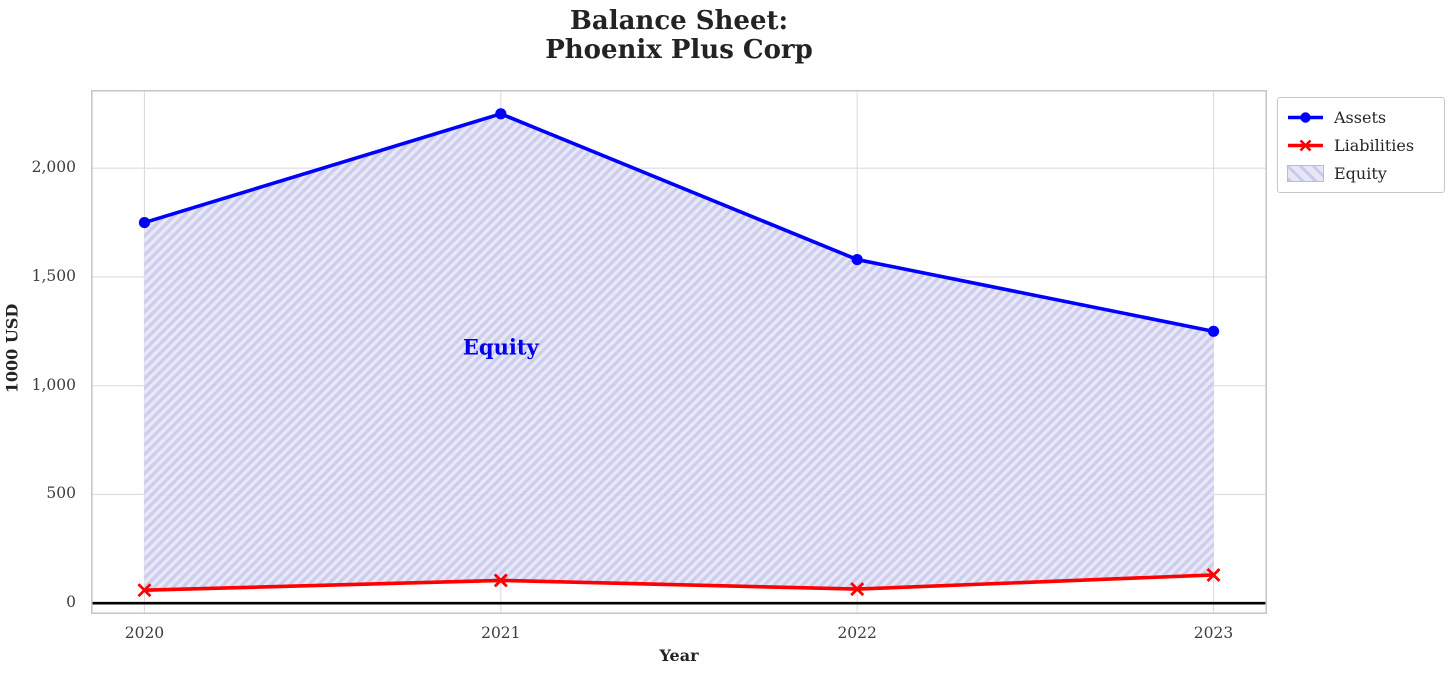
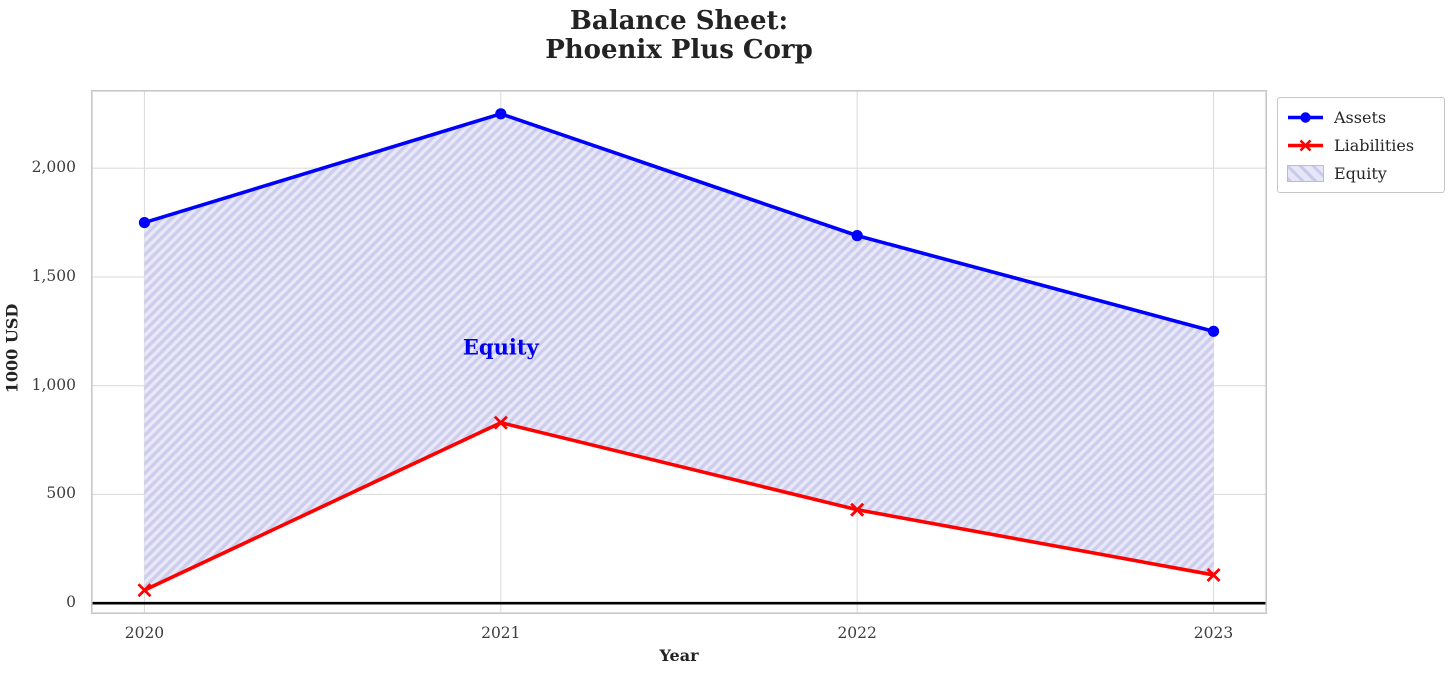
Liabilities/2021: 100 -> 830
Assets/2022: 1580 -> 1690
Liabilities/2022: 60 -> 430
